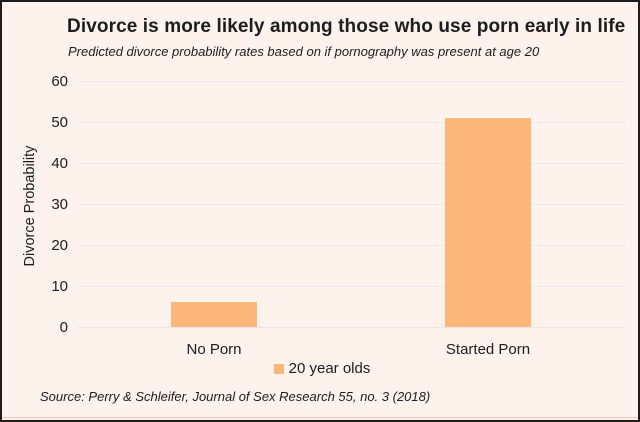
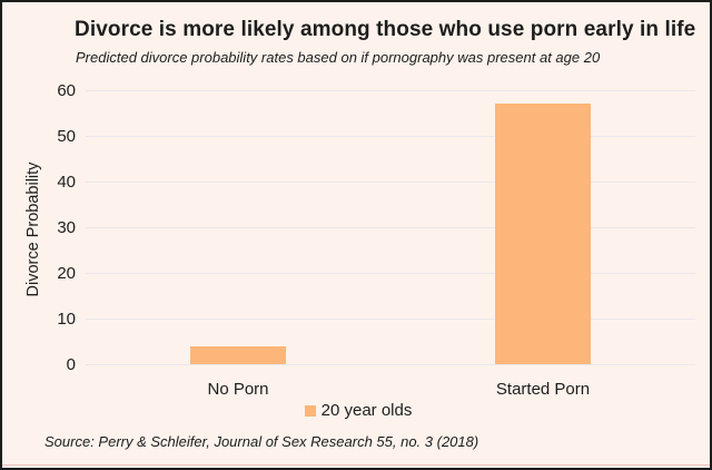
No Porn: 6 -> 4
Started Porn: 51 -> 57
